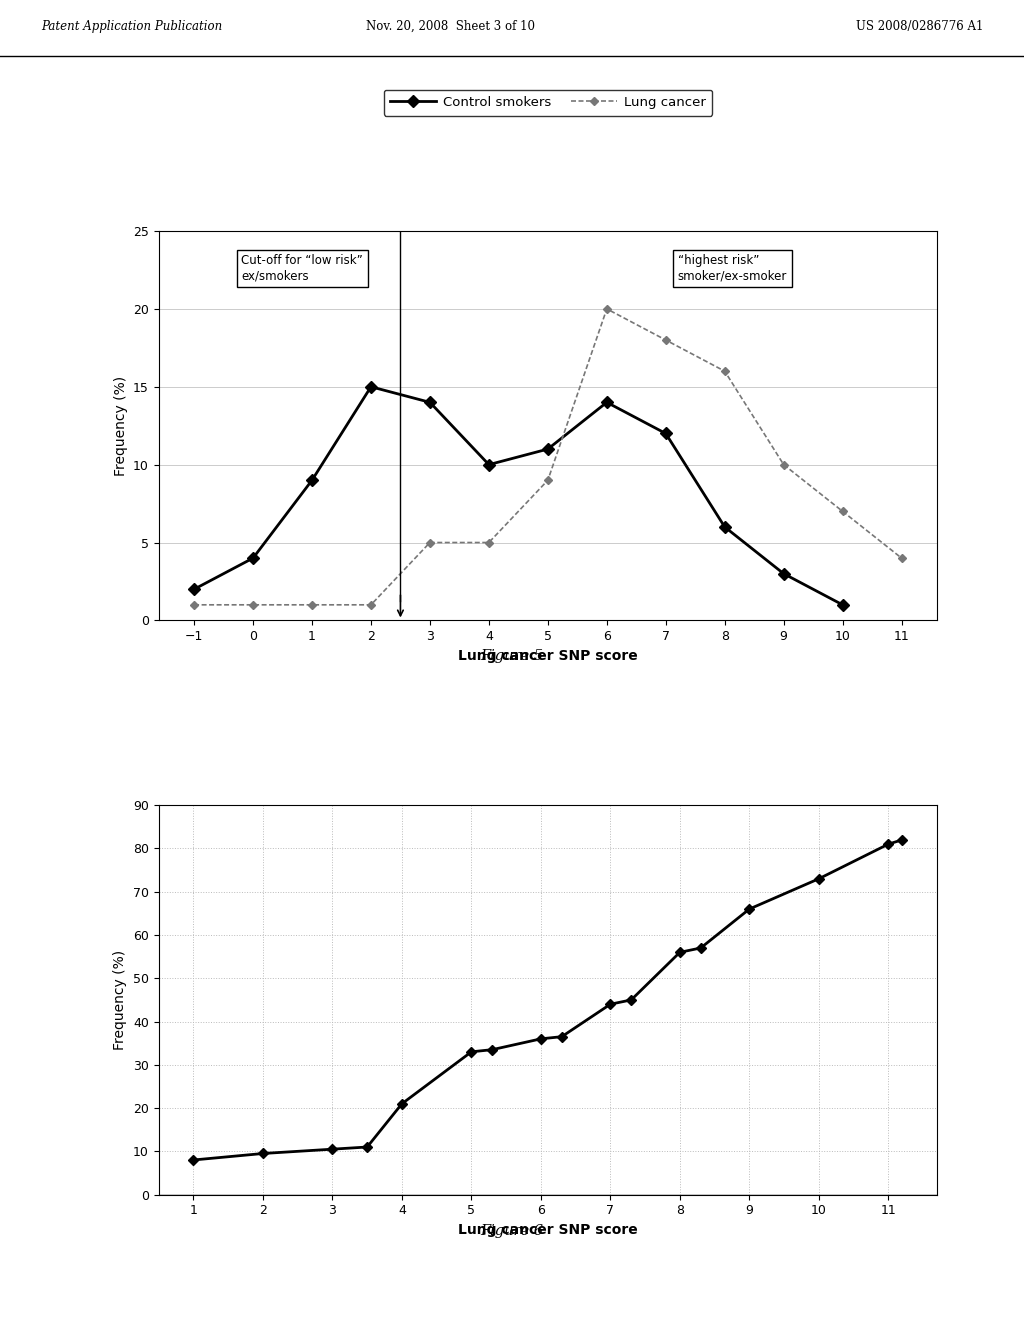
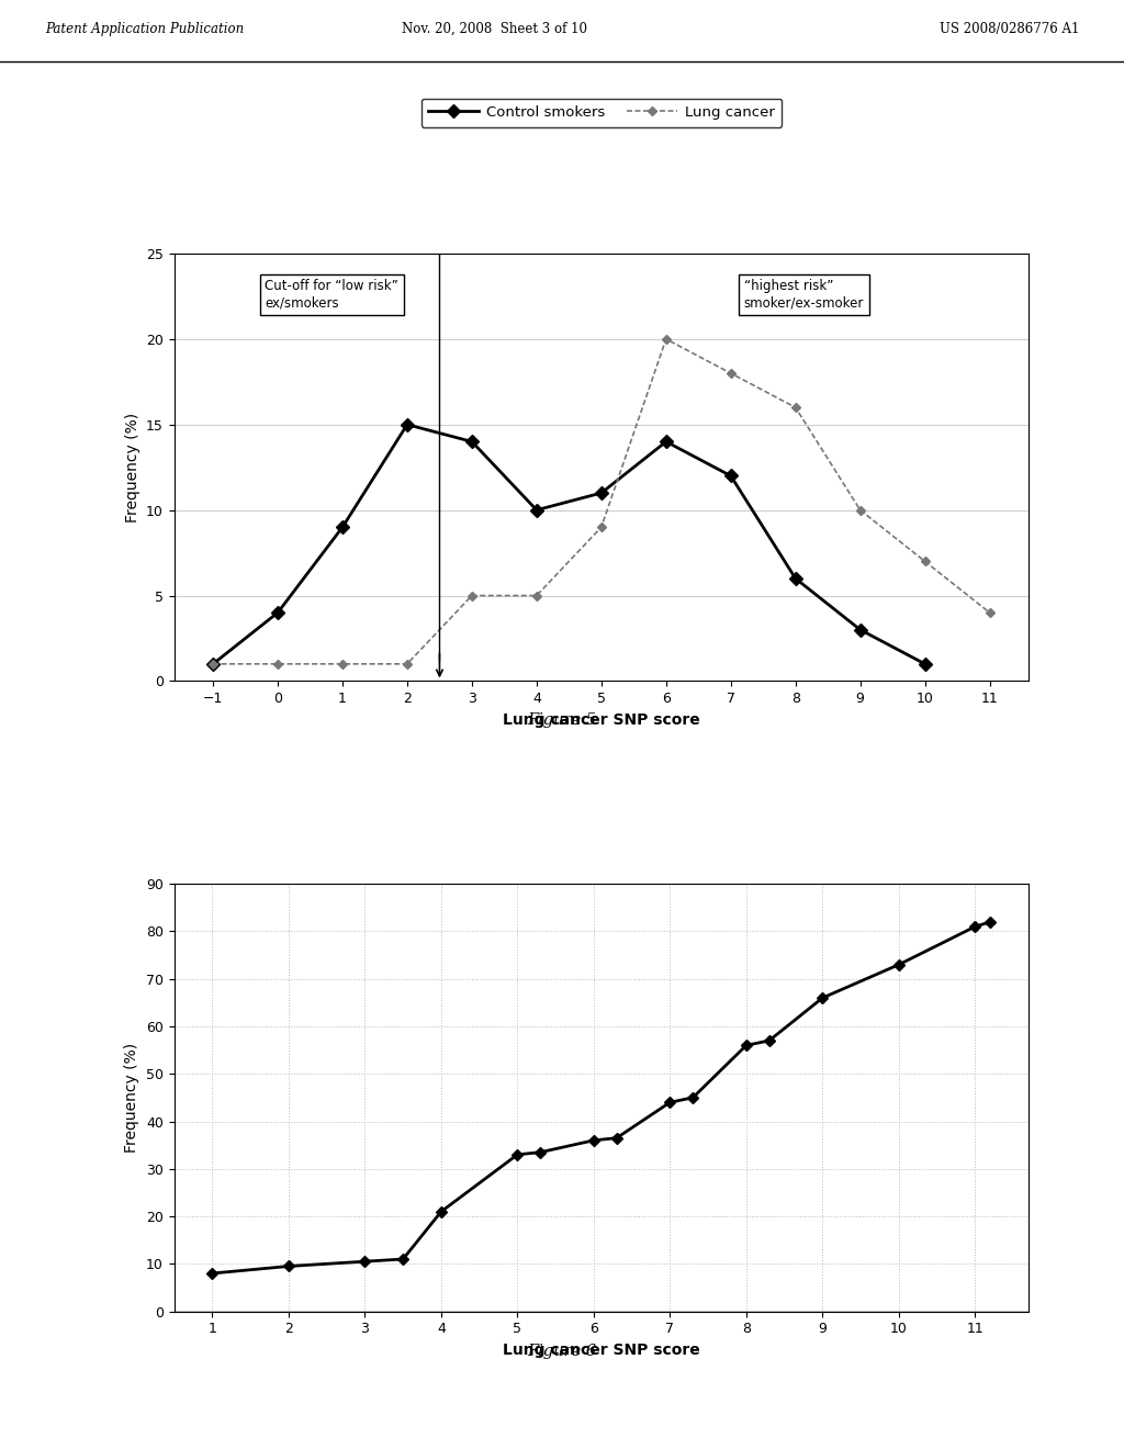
Control smokers/−1: 2 -> 1
